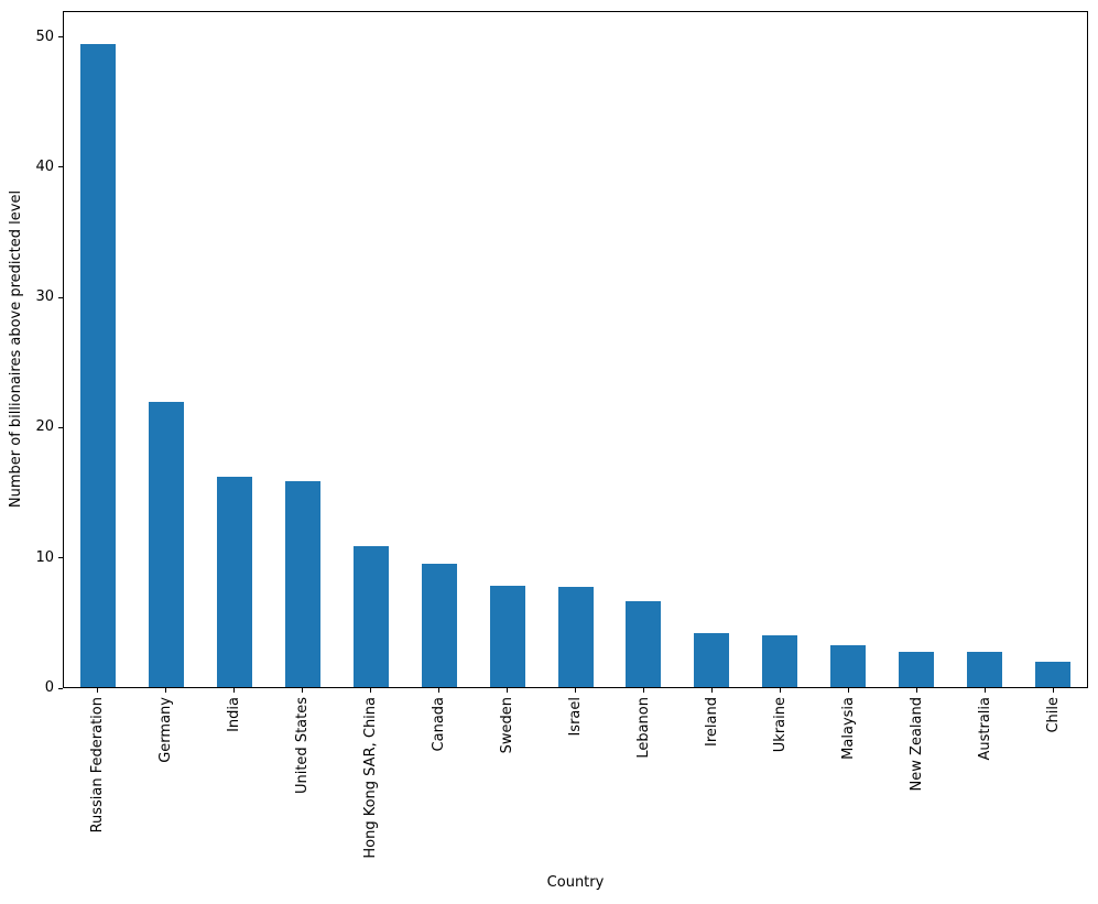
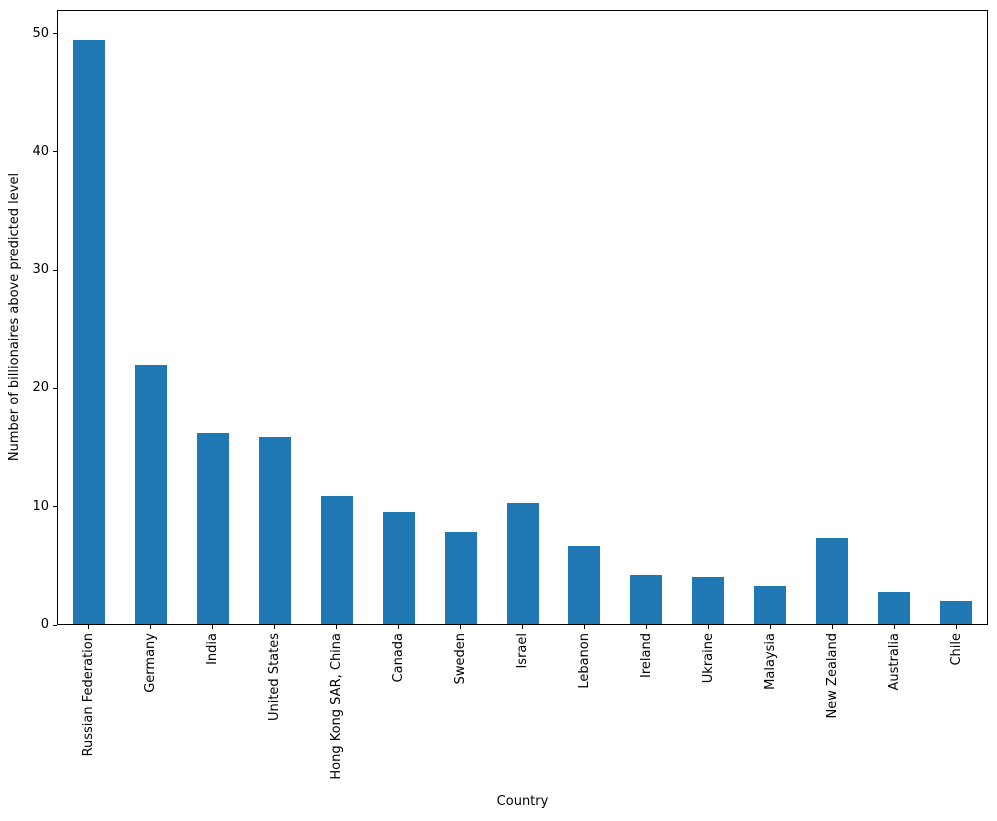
Israel: 7.7 -> 10.3
New Zealand: 2.8 -> 7.3
